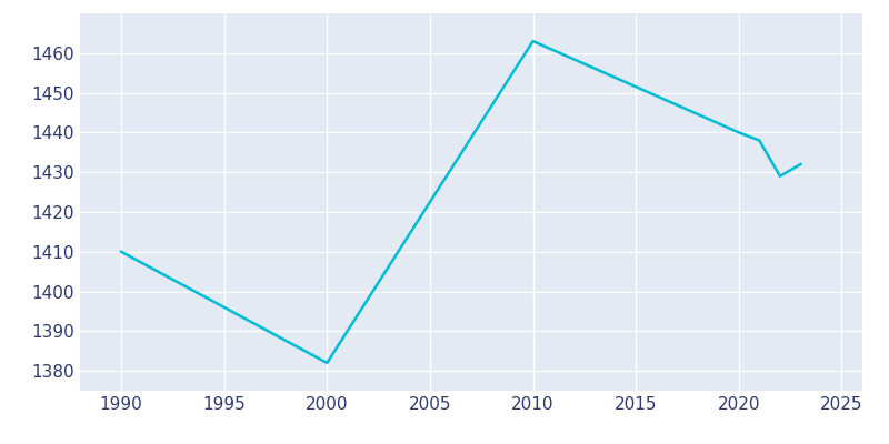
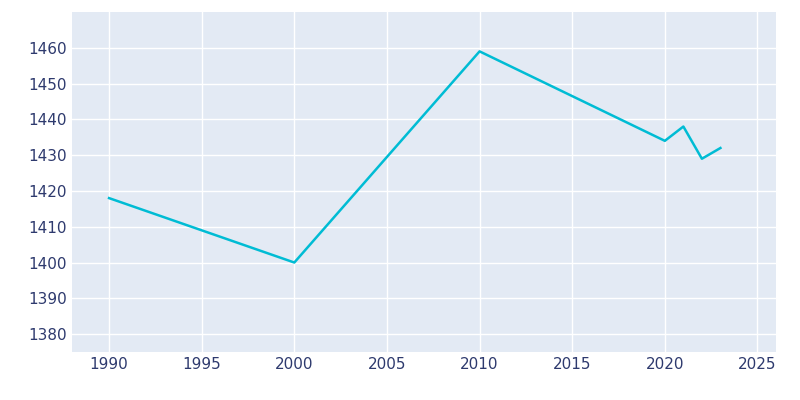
1990: 1410 -> 1418
2000: 1382 -> 1400
2010: 1463 -> 1459
2020: 1440 -> 1434
